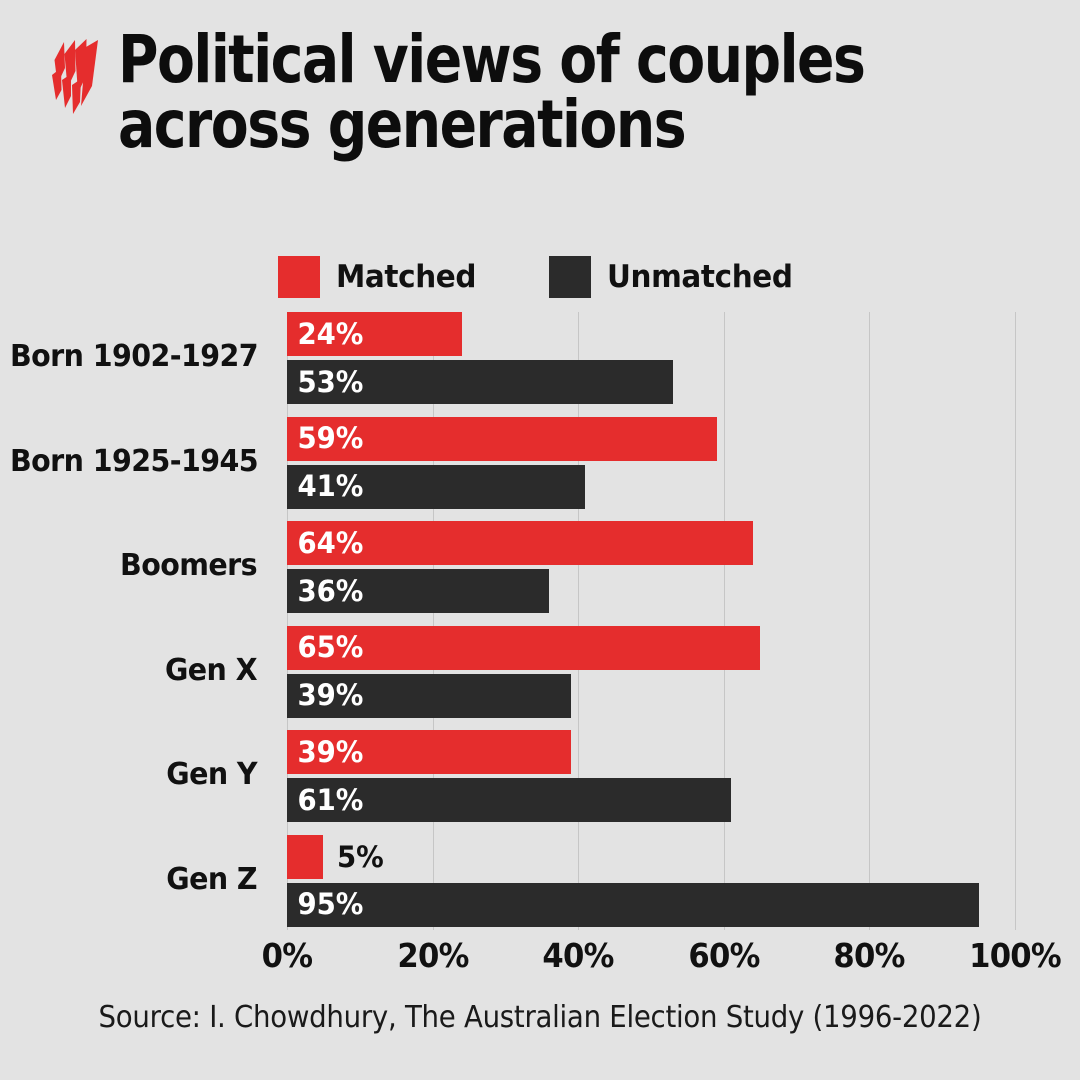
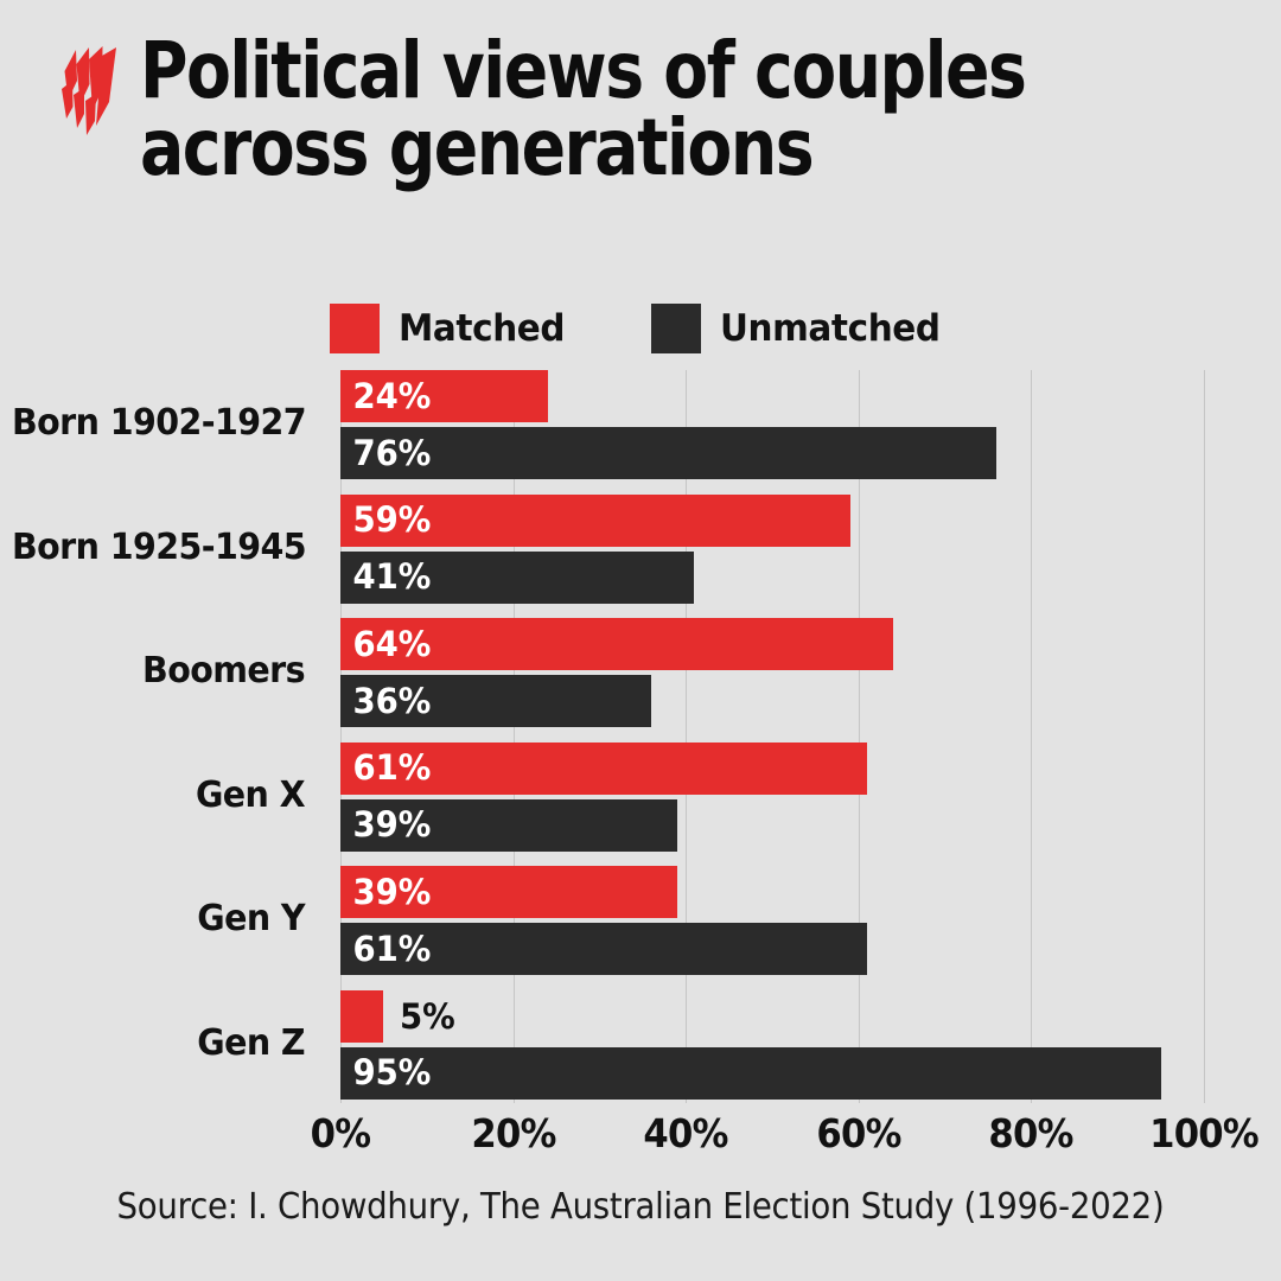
Unmatched/Born 1902-1927: 53% -> 76%
Matched/Gen X: 65% -> 61%
